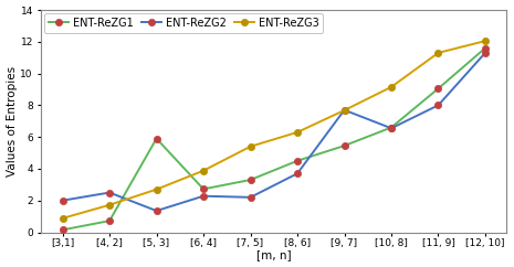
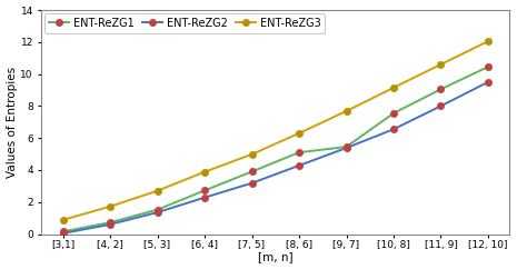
ENT-ReZG2/[3,1]: 2.0 -> 0.0
ENT-ReZG2/[4, 2]: 2.5 -> 0.6
ENT-ReZG1/[5, 3]: 5.9 -> 1.5
ENT-ReZG1/[7, 5]: 3.3 -> 3.9
ENT-ReZG2/[7, 5]: 2.2 -> 3.2
ENT-ReZG3/[7, 5]: 5.4 -> 5.0
ENT-ReZG1/[8, 6]: 4.5 -> 5.1
ENT-ReZG2/[8, 6]: 3.7 -> 4.3
ENT-ReZG2/[9, 7]: 7.7 -> 5.4
ENT-ReZG1/[10, 8]: 6.6 -> 7.5
ENT-ReZG3/[11, 9]: 11.3 -> 10.6
ENT-ReZG1/[12, 10]: 11.6 -> 10.4
ENT-ReZG2/[12, 10]: 11.3 -> 9.5
